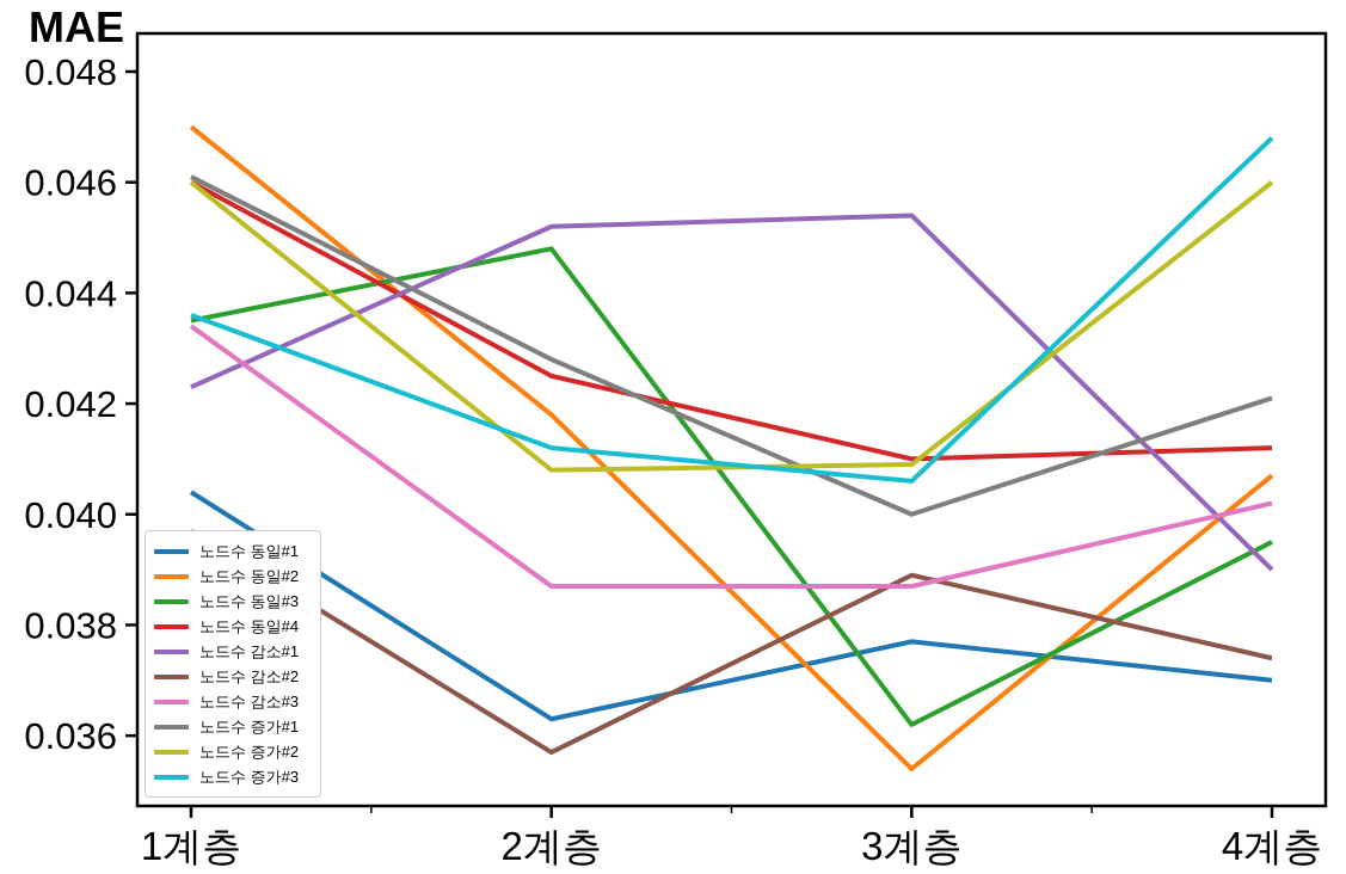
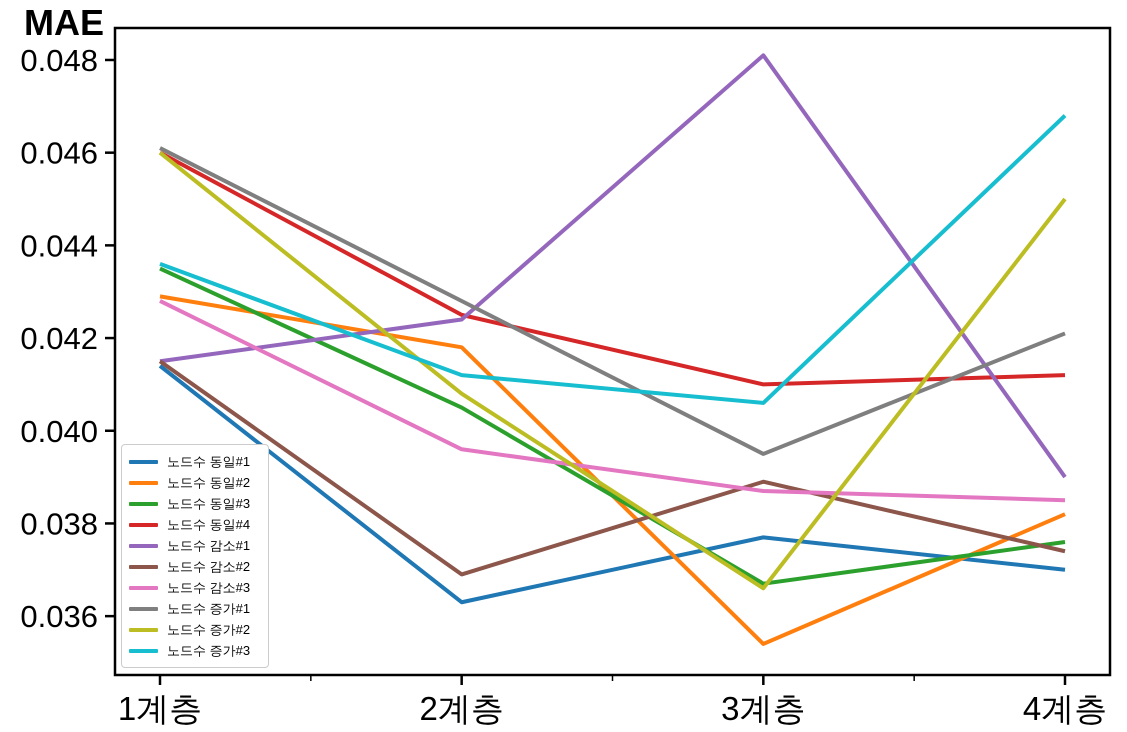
노드수 동일#1/1계층: 0.0404 -> 0.0414
노드수 동일#2/1계층: 0.0470 -> 0.0429
노드수 감소#1/1계층: 0.0423 -> 0.0415
노드수 감소#2/1계층: 0.0397 -> 0.0415
노드수 감소#3/1계층: 0.0434 -> 0.0428
노드수 동일#3/2계층: 0.0448 -> 0.0405
노드수 감소#1/2계층: 0.0452 -> 0.0424
노드수 감소#2/2계층: 0.0357 -> 0.0369
노드수 감소#3/2계층: 0.0387 -> 0.0396
노드수 동일#3/3계층: 0.0362 -> 0.0367
노드수 감소#1/3계층: 0.0454 -> 0.0481
노드수 증가#1/3계층: 0.0400 -> 0.0395
노드수 증가#2/3계층: 0.0409 -> 0.0366
노드수 동일#2/4계층: 0.0407 -> 0.0382
노드수 동일#3/4계층: 0.0395 -> 0.0376
노드수 감소#3/4계층: 0.0402 -> 0.0385
노드수 증가#2/4계층: 0.0460 -> 0.0450
